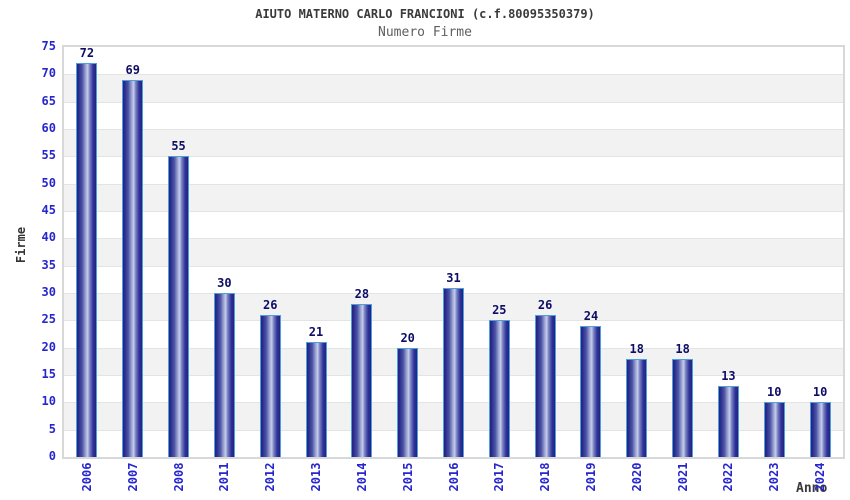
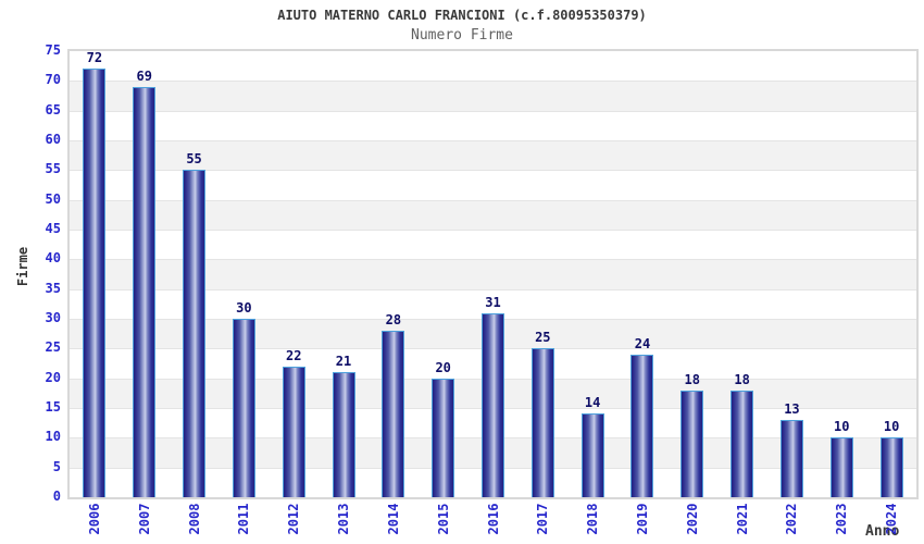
2012: 26 -> 22
2018: 26 -> 14
